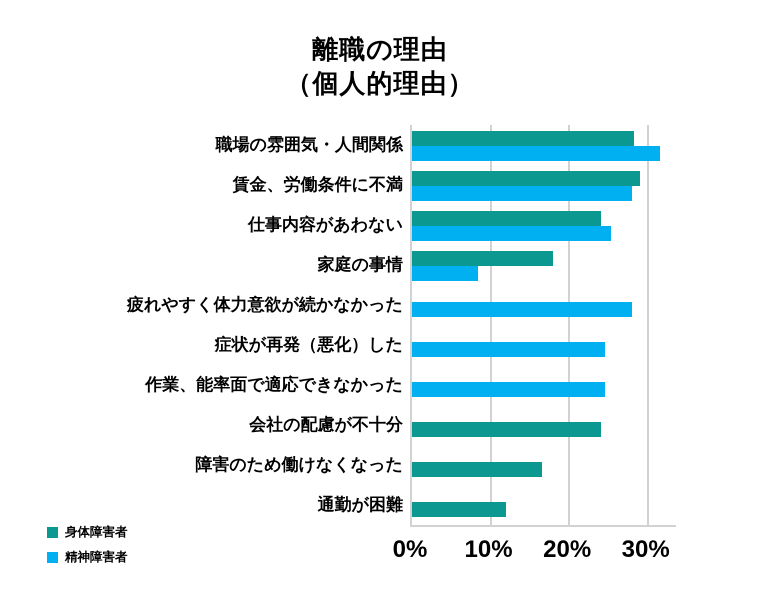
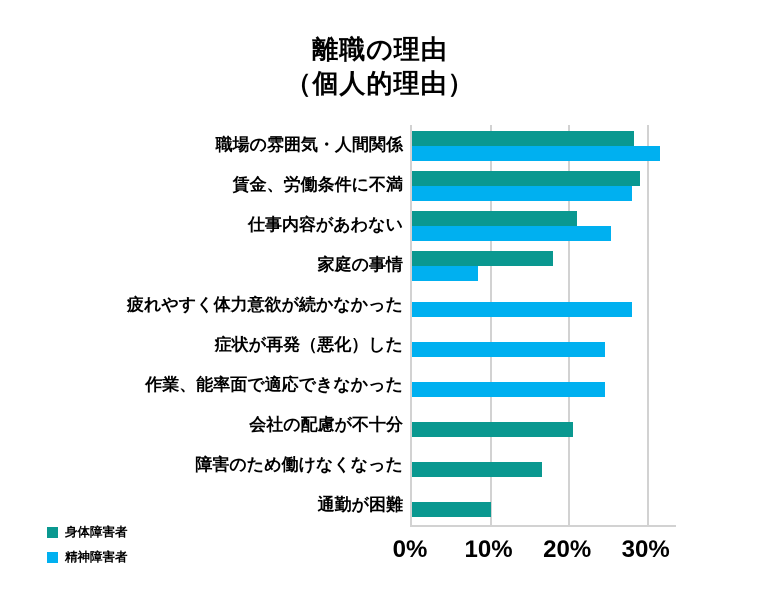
身体障害者/仕事内容があわない: 24% -> 21%
身体障害者/会社の配慮が不十分: 24% -> 20%
身体障害者/通勤が困難: 12% -> 10%
